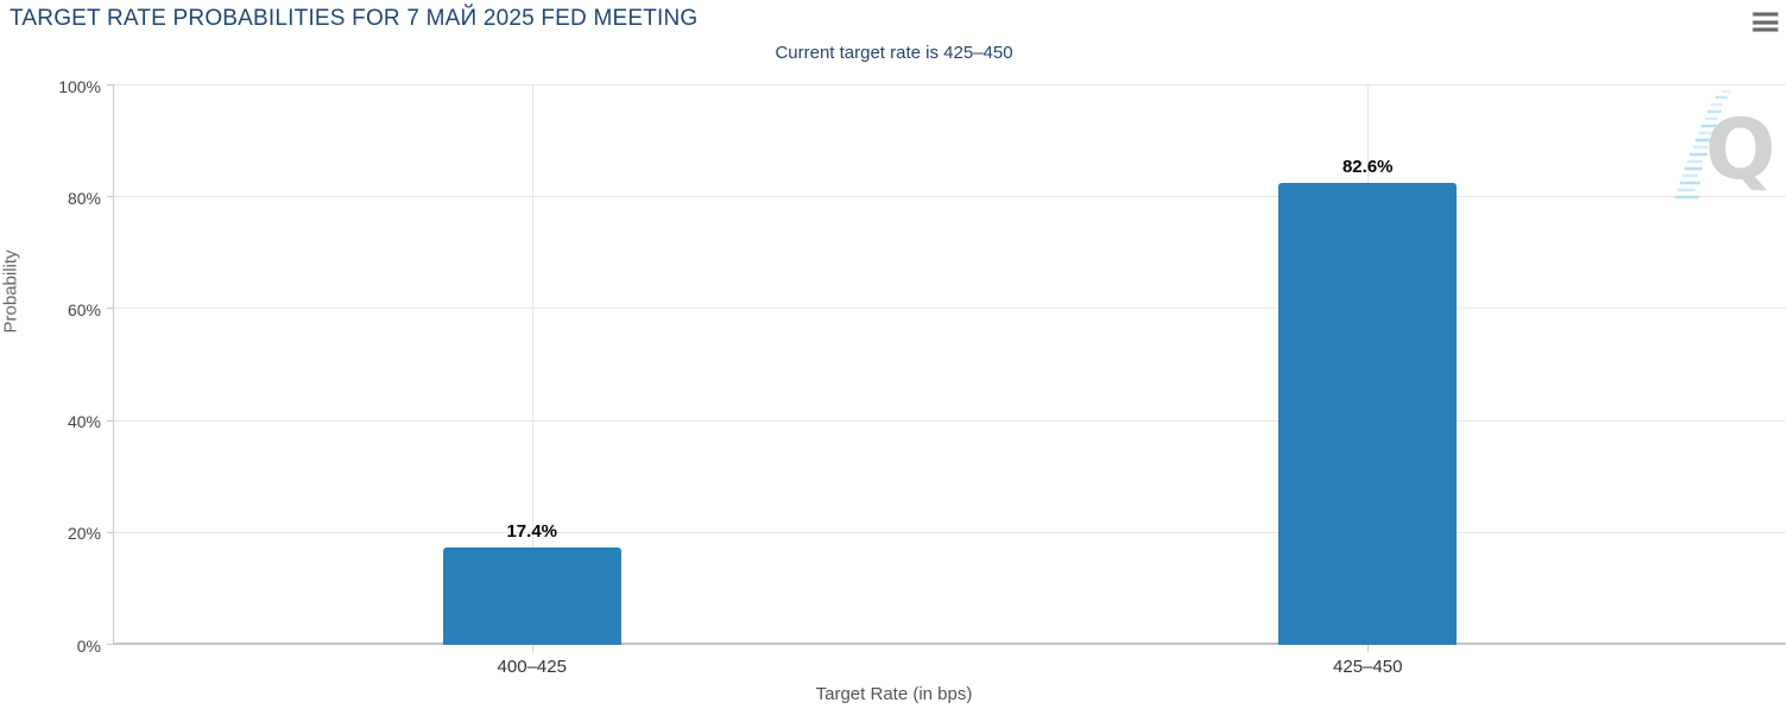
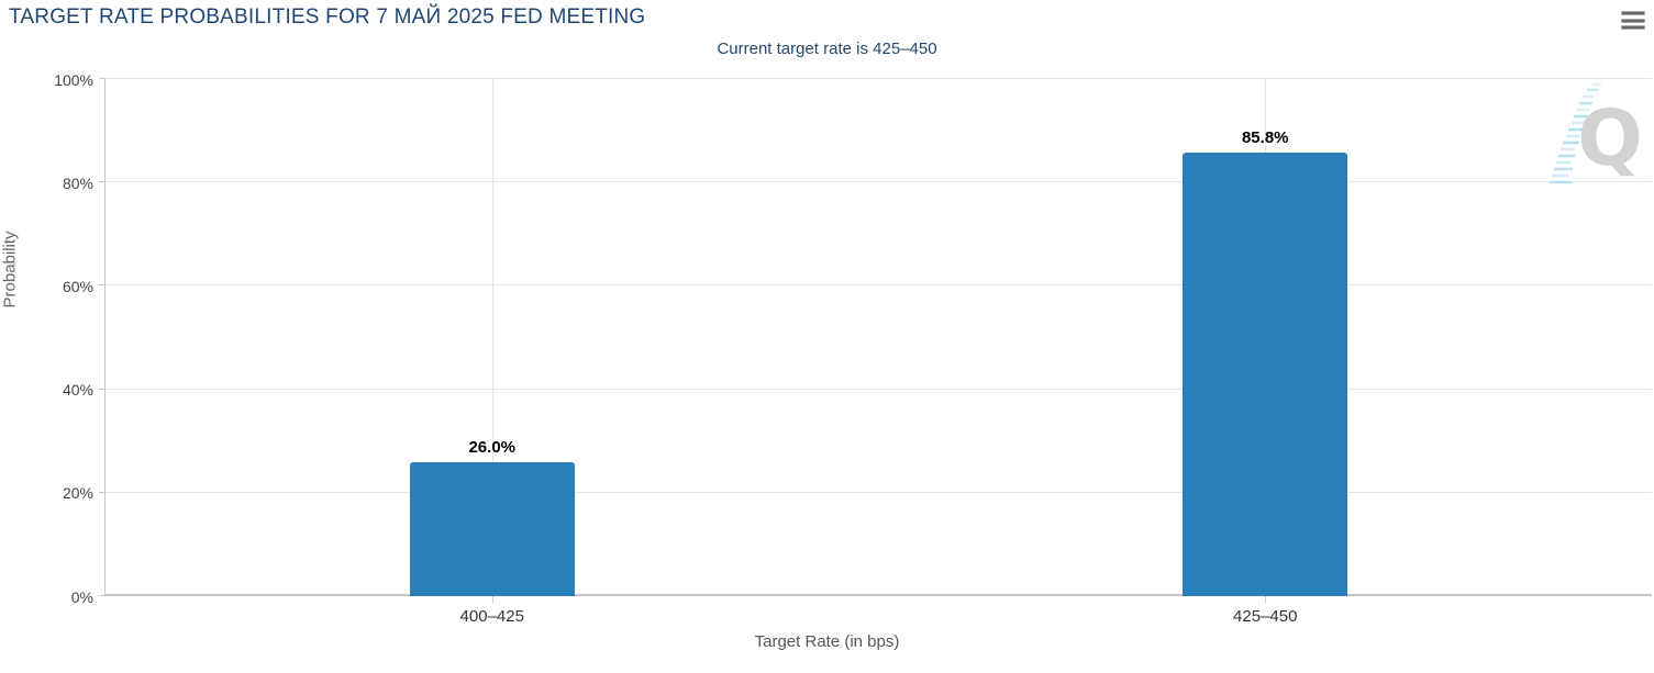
400–425: 17.4% -> 26.0%
425–450: 82.6% -> 85.8%
